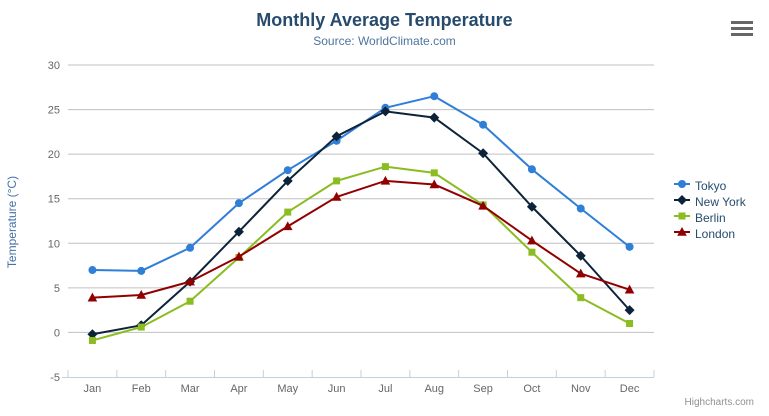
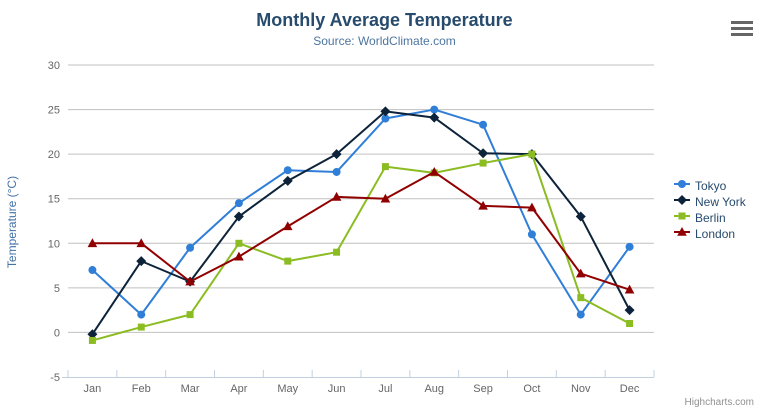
London/Jan: 4 -> 10
Tokyo/Feb: 7 -> 2
New York/Feb: 1 -> 8
London/Feb: 4 -> 10
Berlin/Mar: 4 -> 2
New York/Apr: 11 -> 13
Berlin/Apr: 8 -> 10
Berlin/May: 14 -> 8
Tokyo/Jun: 22 -> 18
New York/Jun: 22 -> 20
Berlin/Jun: 17 -> 9
Tokyo/Jul: 25 -> 24
London/Jul: 17 -> 15
Tokyo/Aug: 26 -> 25
London/Aug: 17 -> 18
Berlin/Sep: 14 -> 19
Tokyo/Oct: 18 -> 11
New York/Oct: 14 -> 20
Berlin/Oct: 9 -> 20
London/Oct: 10 -> 14
Tokyo/Nov: 14 -> 2
New York/Nov: 9 -> 13
